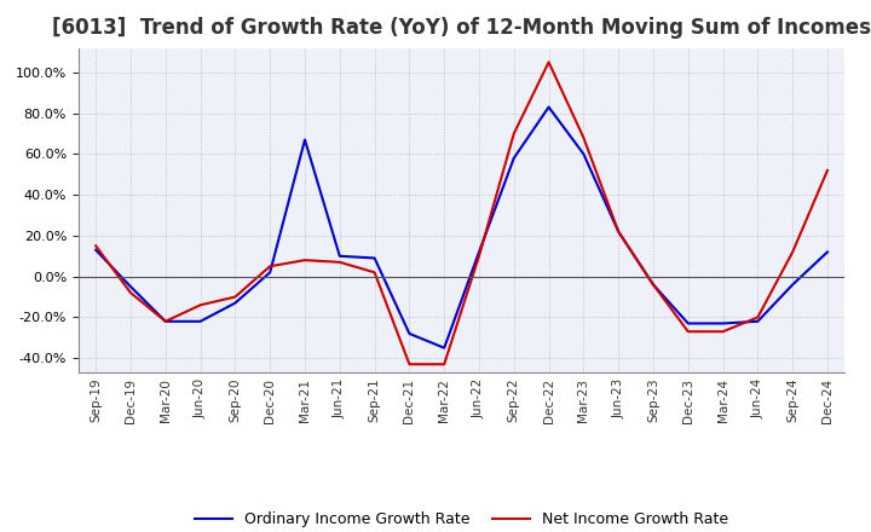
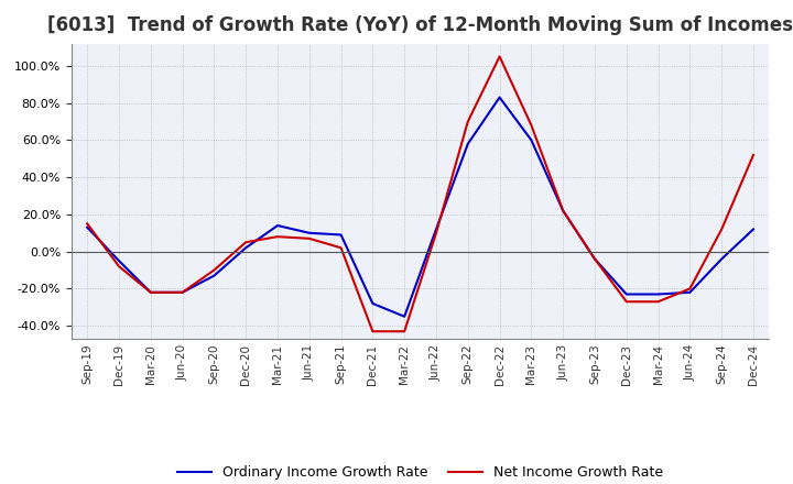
Net Income Growth Rate/Jun-20: -14% -> -22%
Ordinary Income Growth Rate/Mar-21: 67% -> 14%
